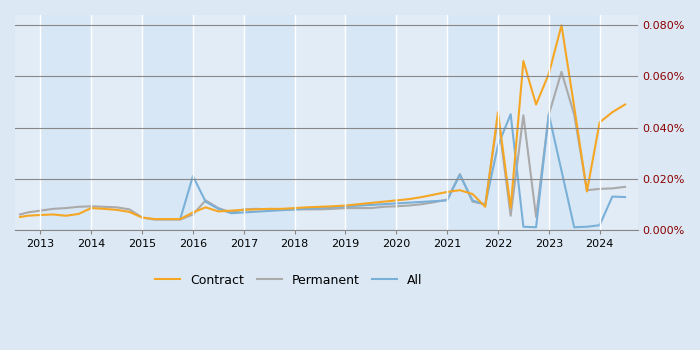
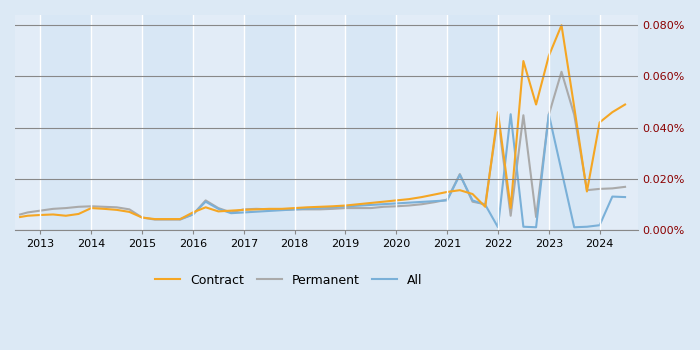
All/2016: 0.0210% -> 0.0060%
All/2022: 0.0330% -> 0.0010%
Contract/2023: 0.0610% -> 0.0680%
